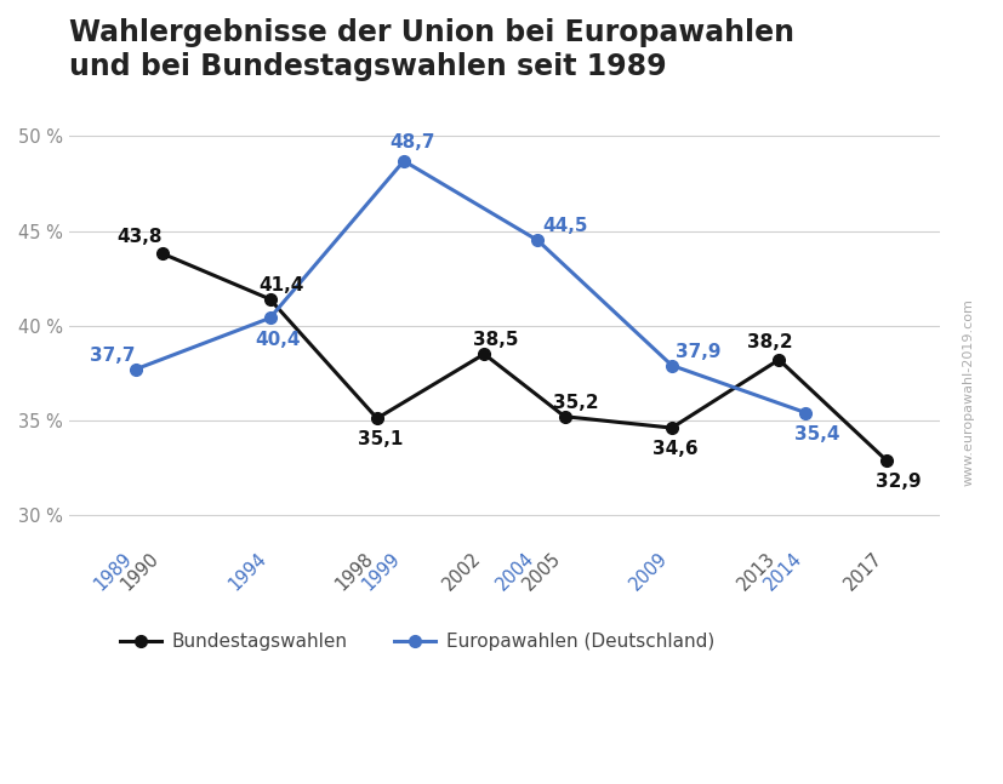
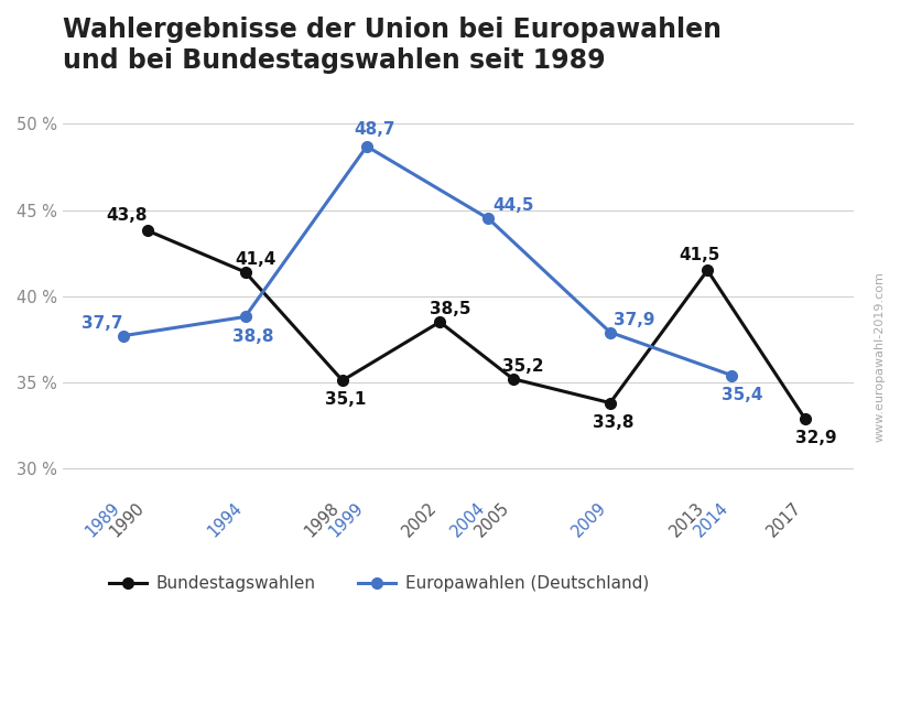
Europawahlen (Deutschland)/1994: 40,4 -> 38,8
Bundestagswahlen/2009: 34,6 -> 33,8
Bundestagswahlen/2013: 38,2 -> 41,5
